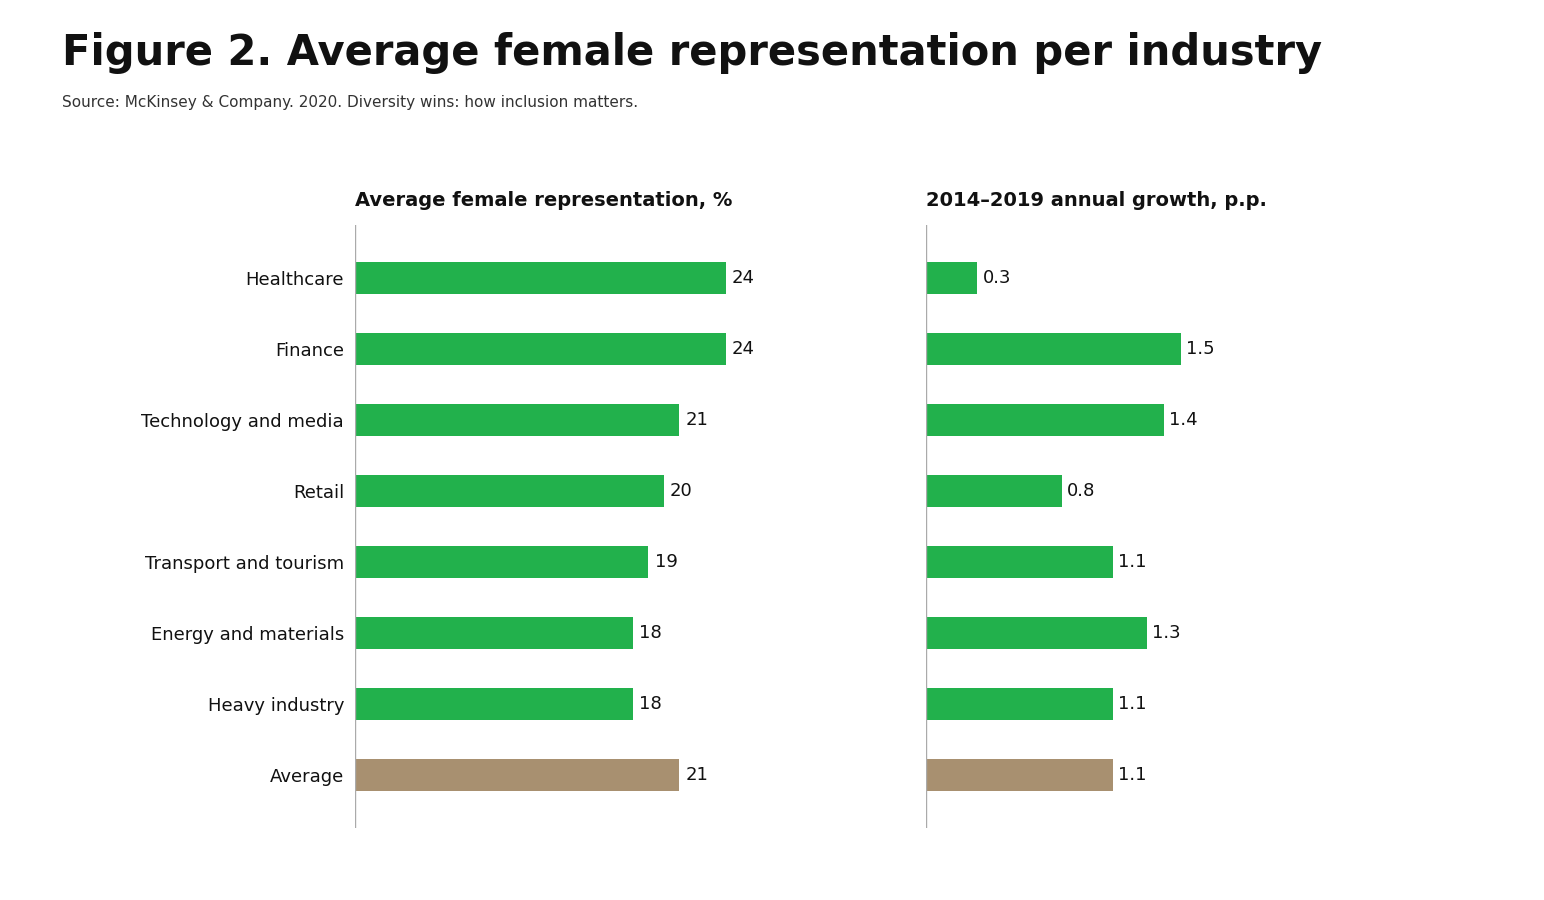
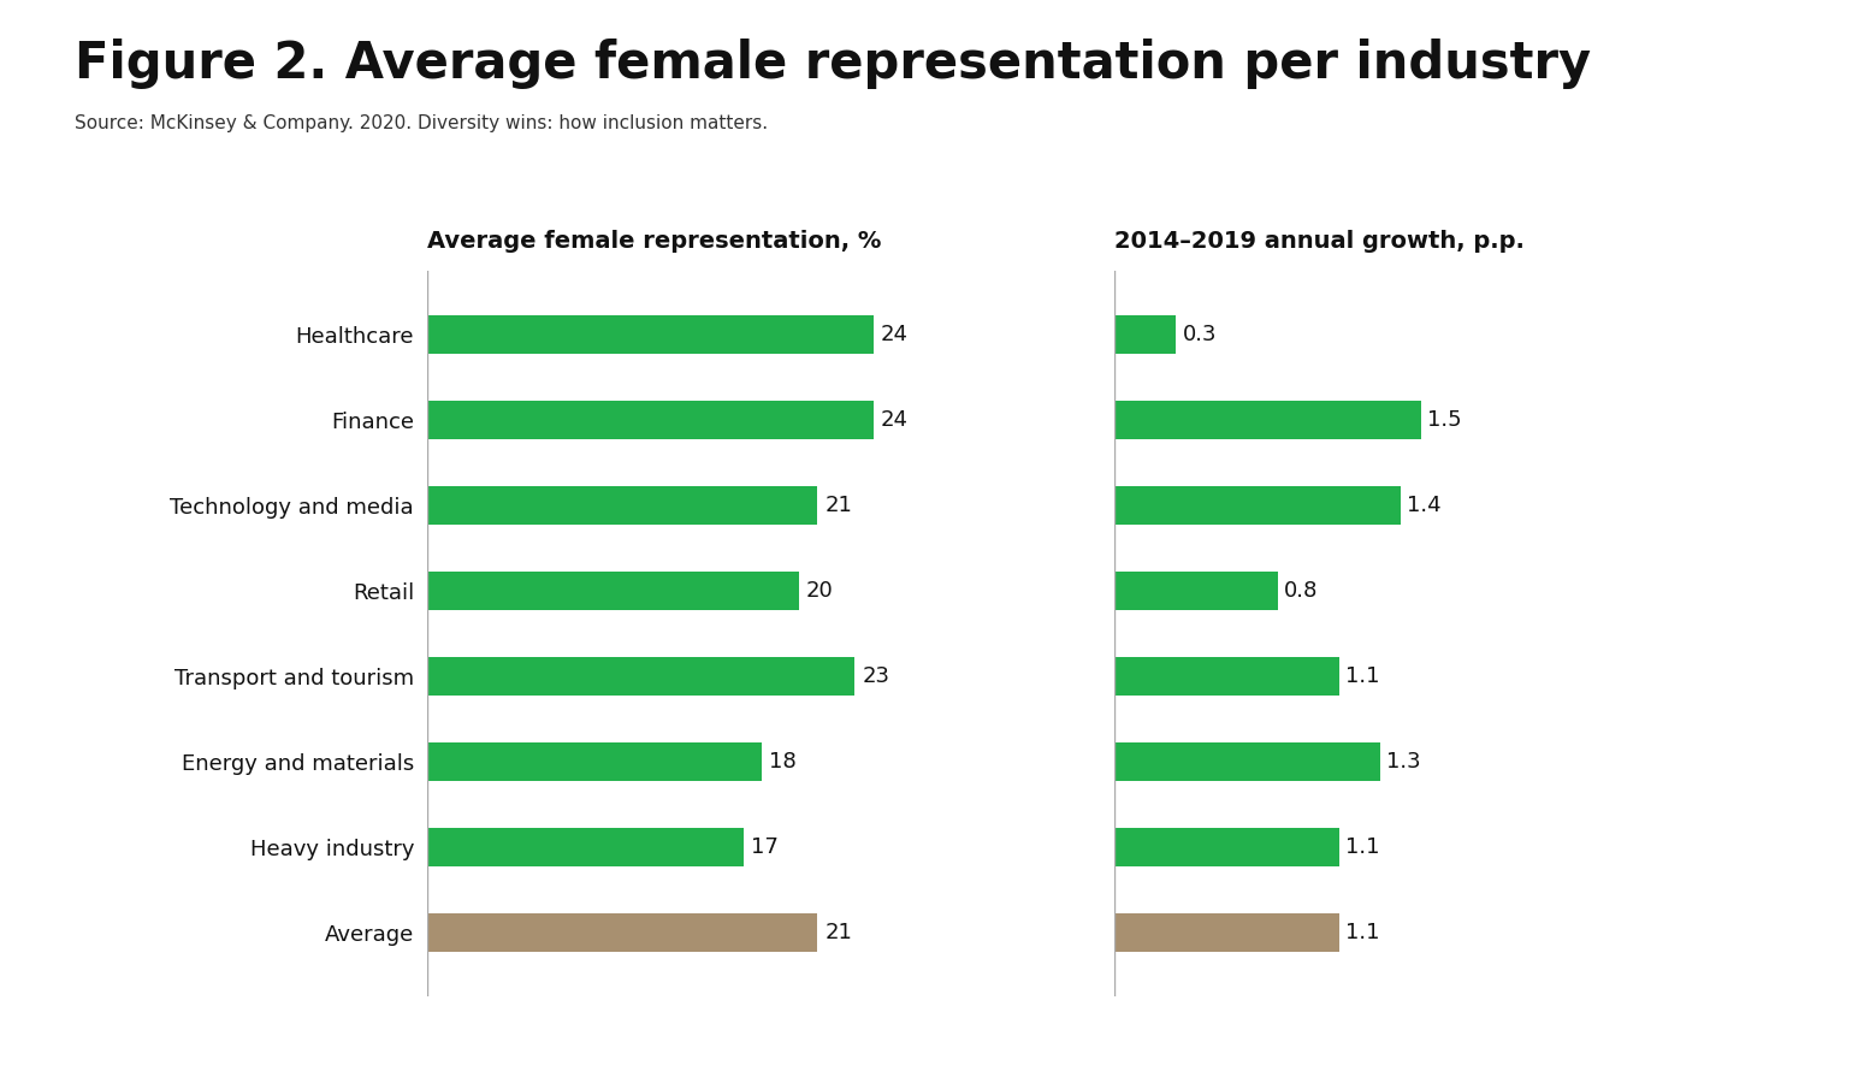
Average female representation, %/Transport and tourism: 19 -> 23
Average female representation, %/Heavy industry: 18 -> 17
